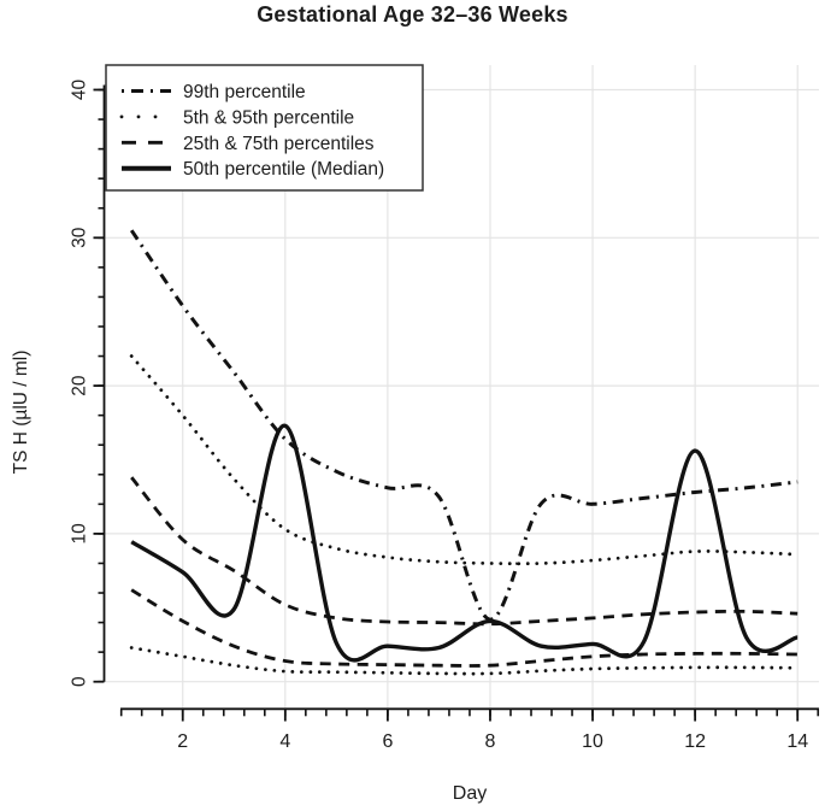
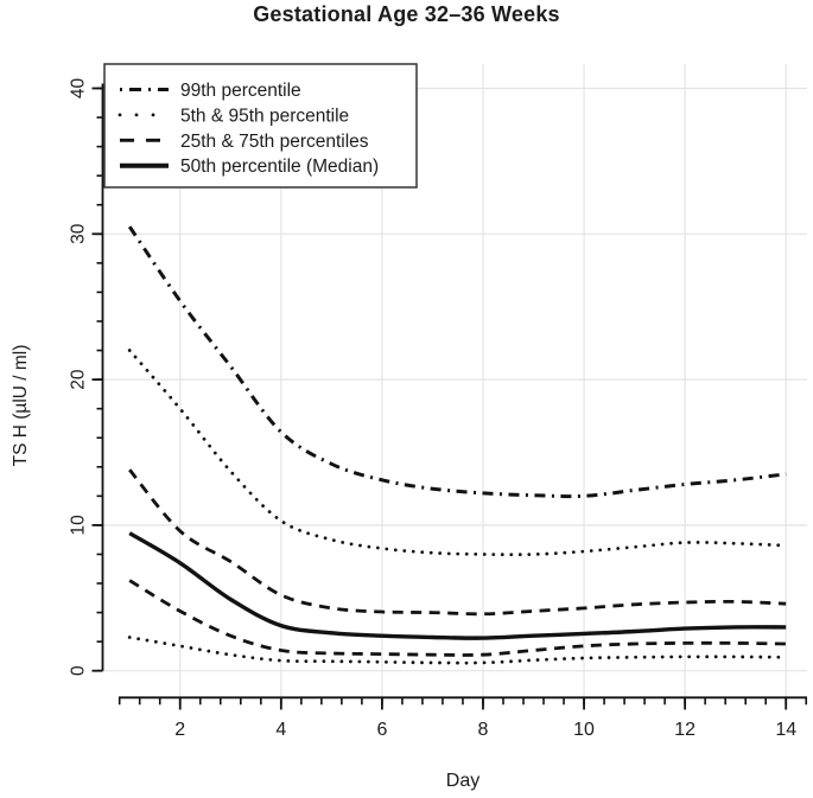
50th percentile (Median)/4: 17.3 -> 3.1
99th percentile/8: 4.2 -> 12.2
50th percentile (Median)/8: 4.1 -> 2.2
50th percentile (Median)/12: 15.6 -> 2.9
